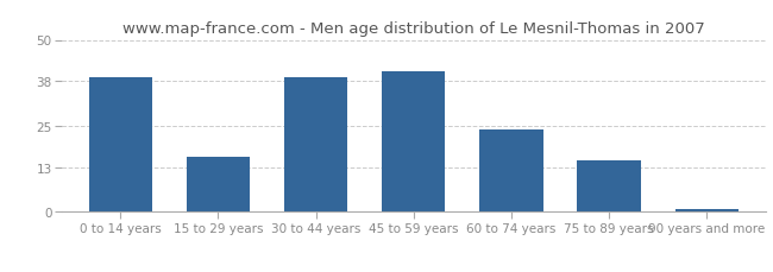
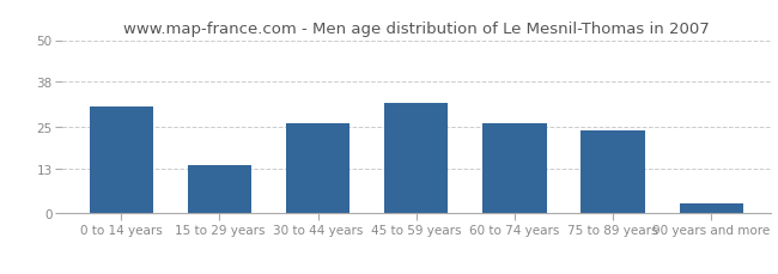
0 to 14 years: 39 -> 31
15 to 29 years: 16 -> 14
30 to 44 years: 39 -> 26
45 to 59 years: 41 -> 32
60 to 74 years: 24 -> 26
75 to 89 years: 15 -> 24
90 years and more: 1 -> 3
